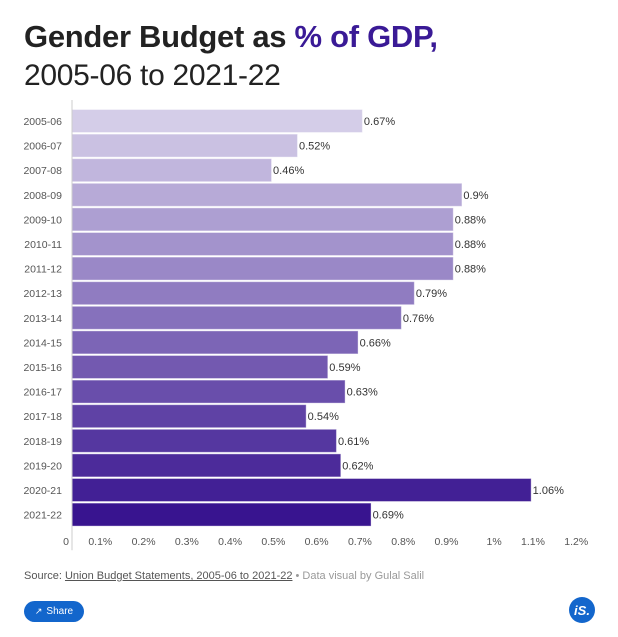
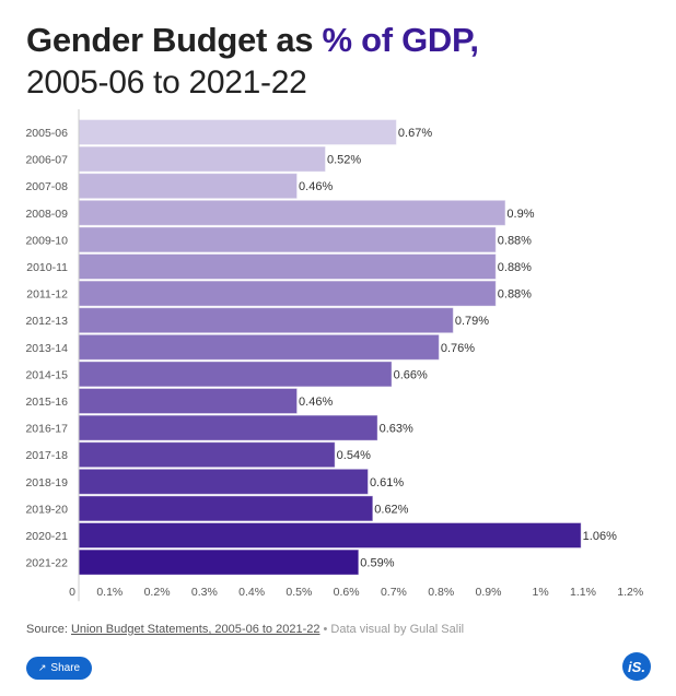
2015-16: 0.59% -> 0.46%
2021-22: 0.69% -> 0.59%
